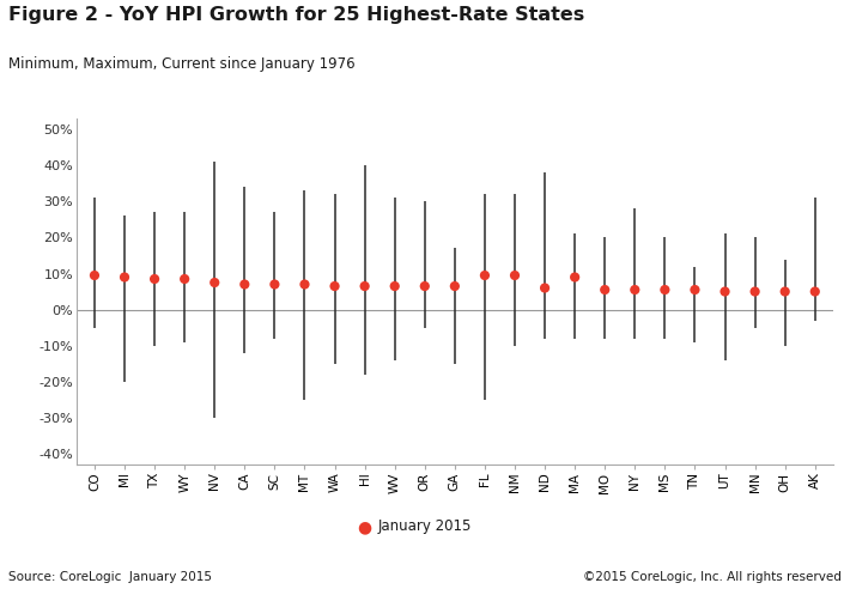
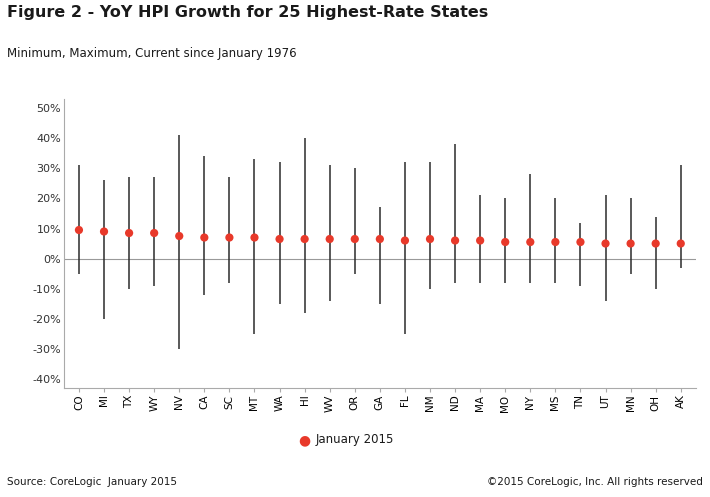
FL: 9.5% -> 6.0%
NM: 9.5% -> 6.5%
MA: 9.0% -> 6.0%
